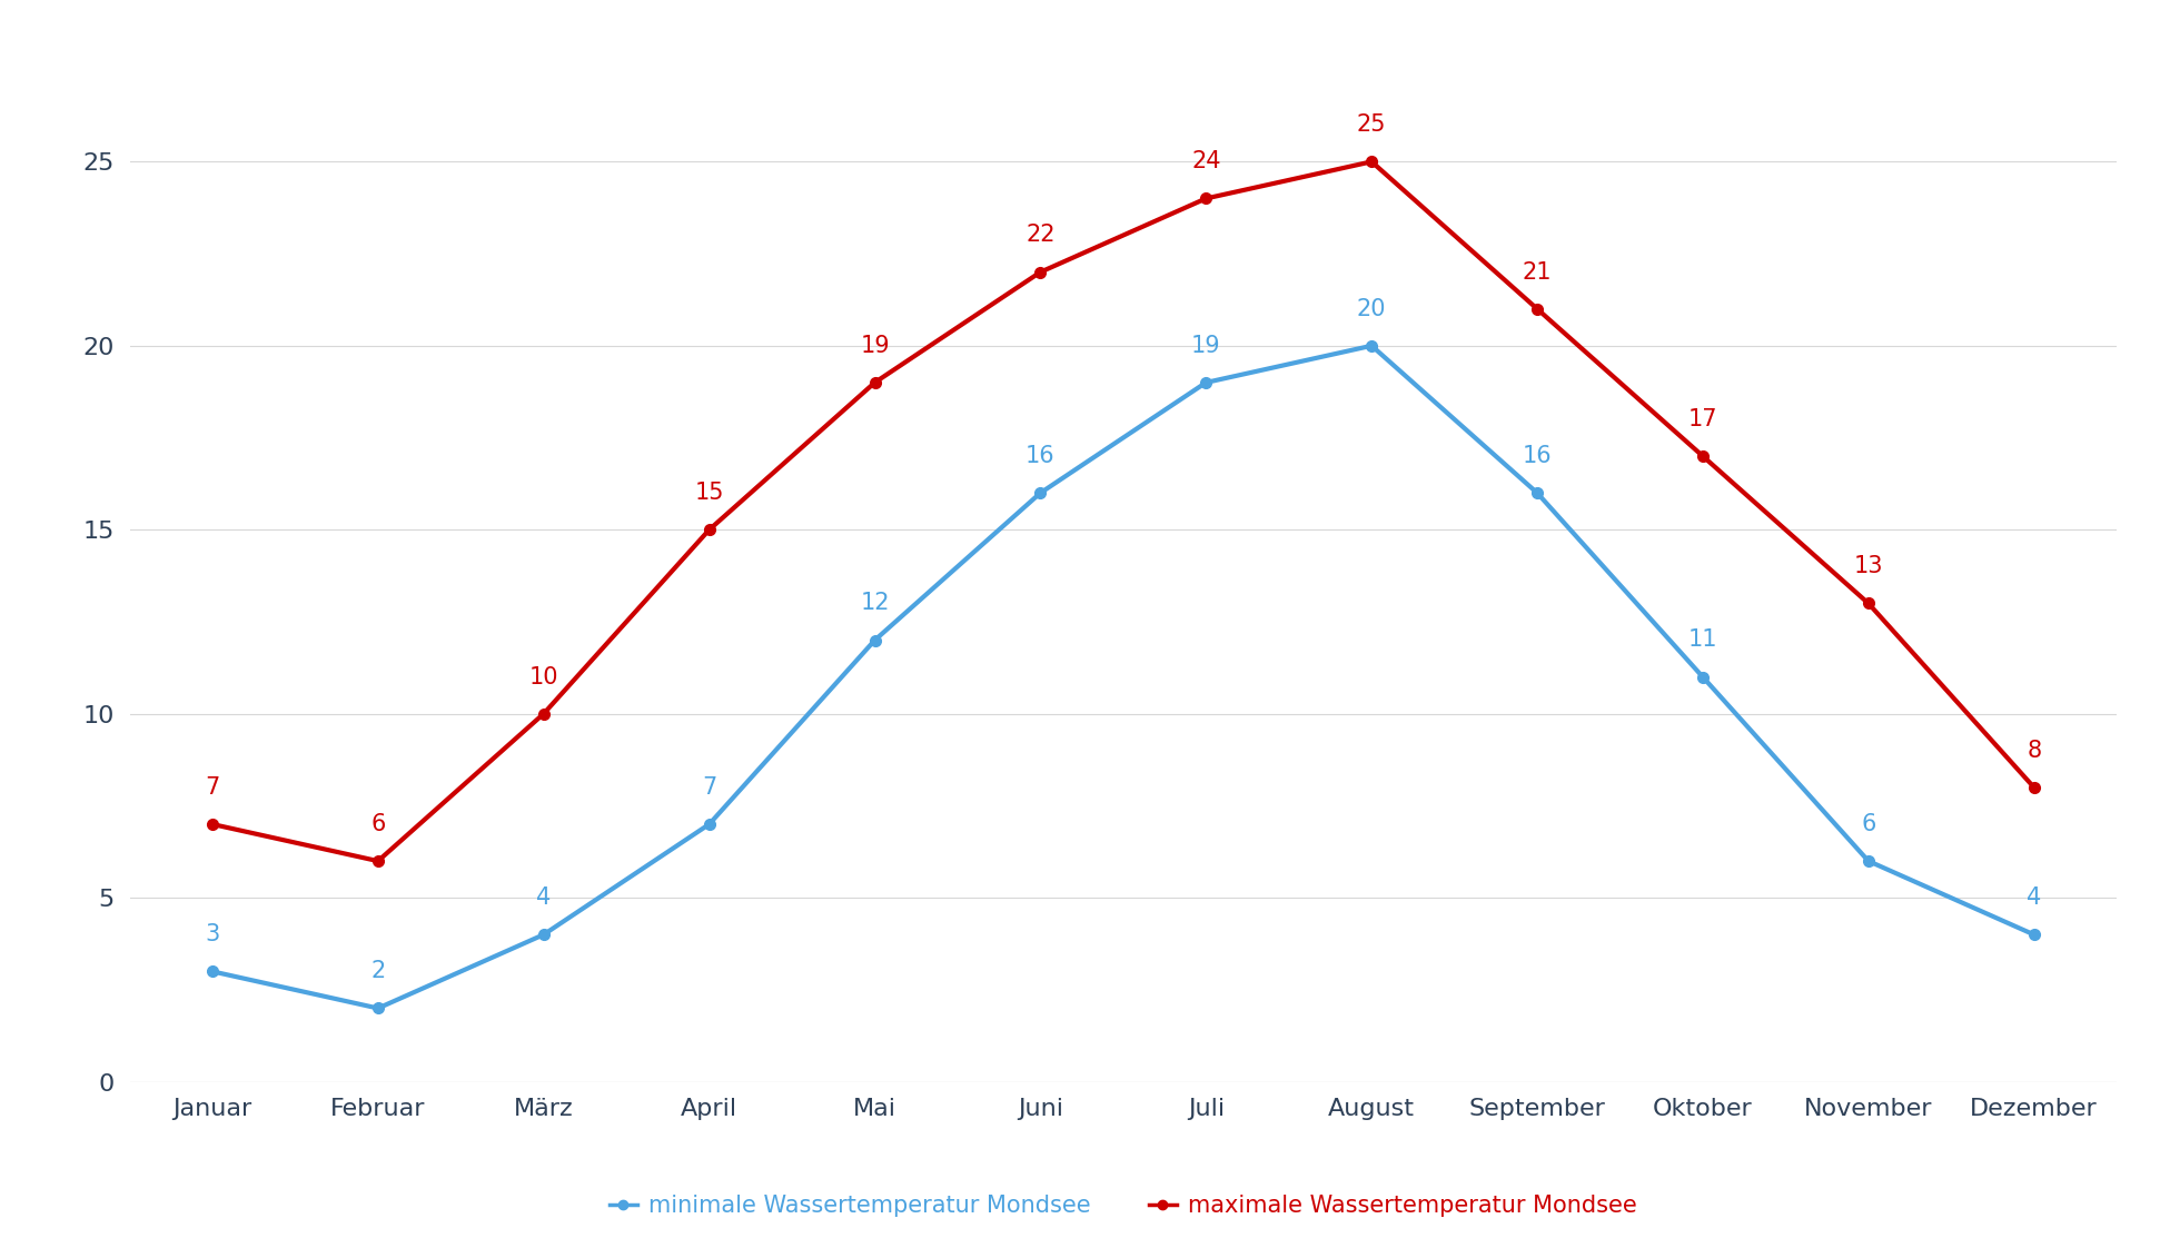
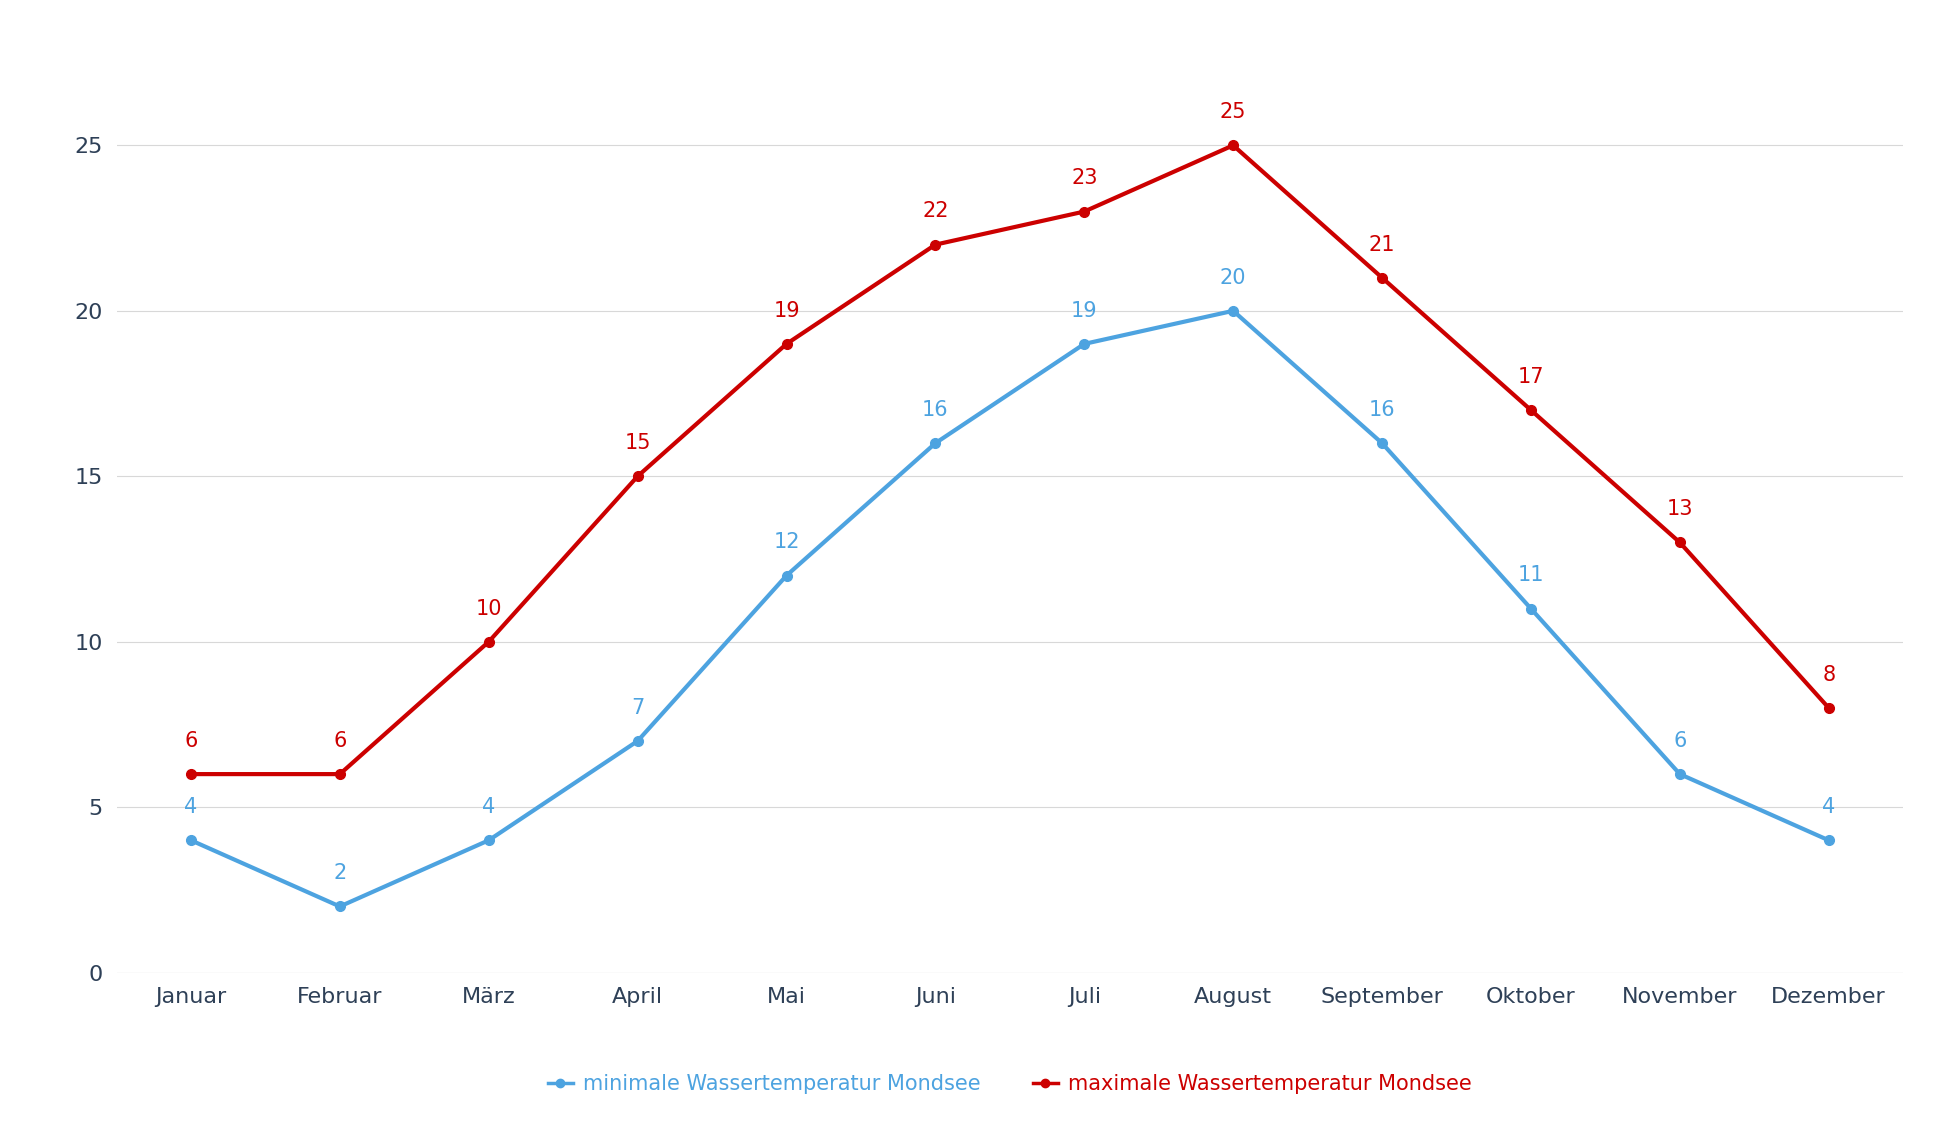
minimale Wassertemperatur Mondsee/Januar: 3 -> 4
maximale Wassertemperatur Mondsee/Januar: 7 -> 6
maximale Wassertemperatur Mondsee/Juli: 24 -> 23
